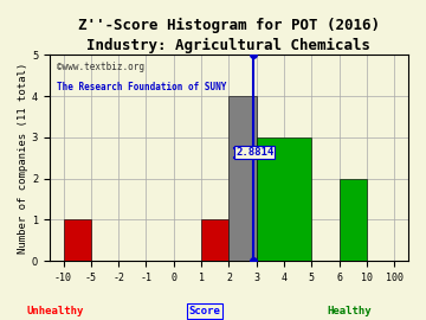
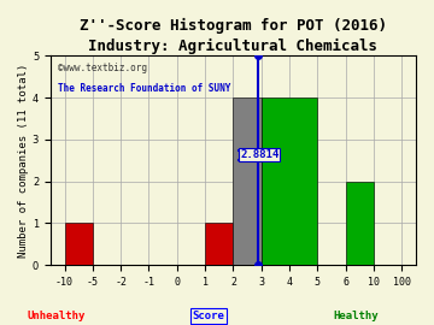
4: 3 -> 4
